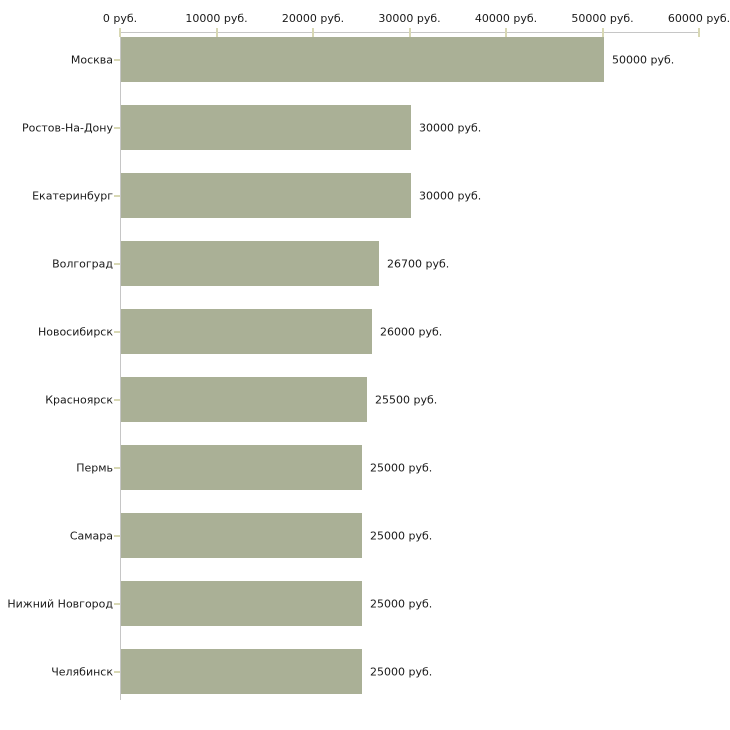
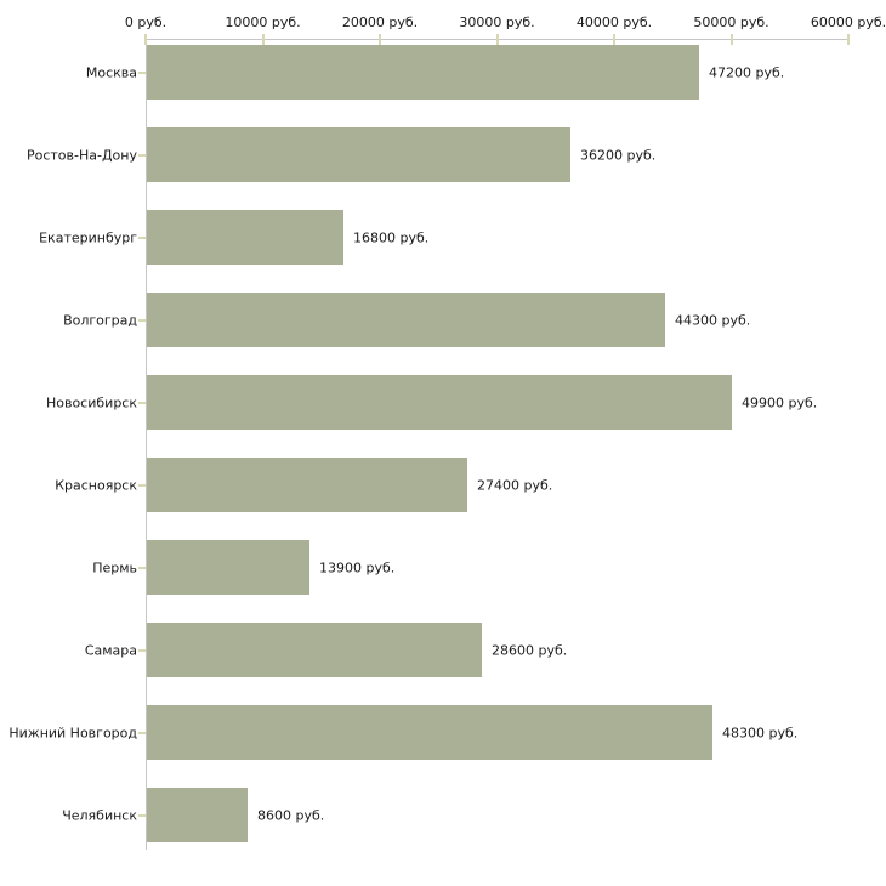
Москва: 50000 -> 47200
Ростов-На-Дону: 30000 -> 36200
Екатеринбург: 30000 -> 16800
Волгоград: 26700 -> 44300
Новосибирск: 26000 -> 49900
Красноярск: 25500 -> 27400
Пермь: 25000 -> 13900
Самара: 25000 -> 28600
Нижний Новгород: 25000 -> 48300
Челябинск: 25000 -> 8600
